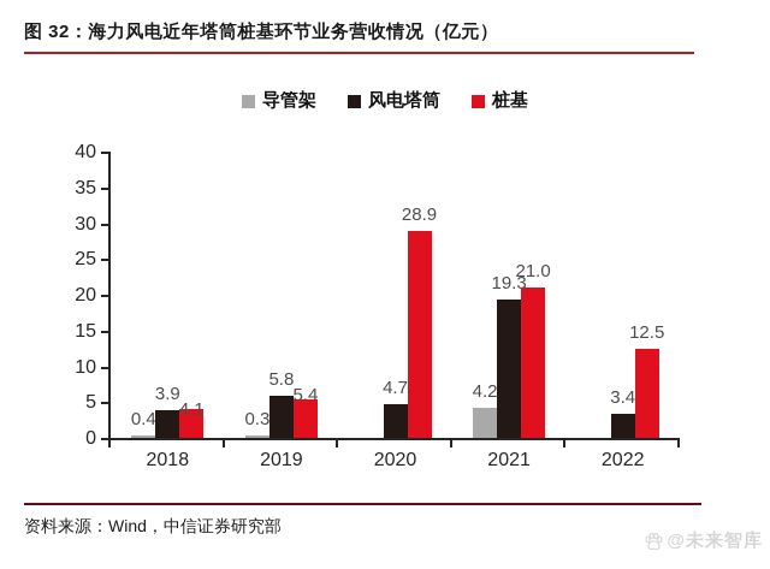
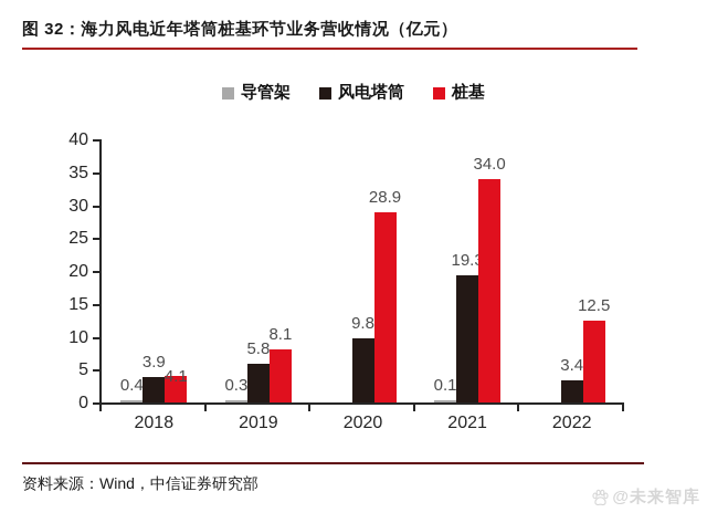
桩基/2019: 5.4 -> 8.1
风电塔筒/2020: 4.7 -> 9.8
导管架/2021: 4.2 -> 0.1
桩基/2021: 21.0 -> 34.0
